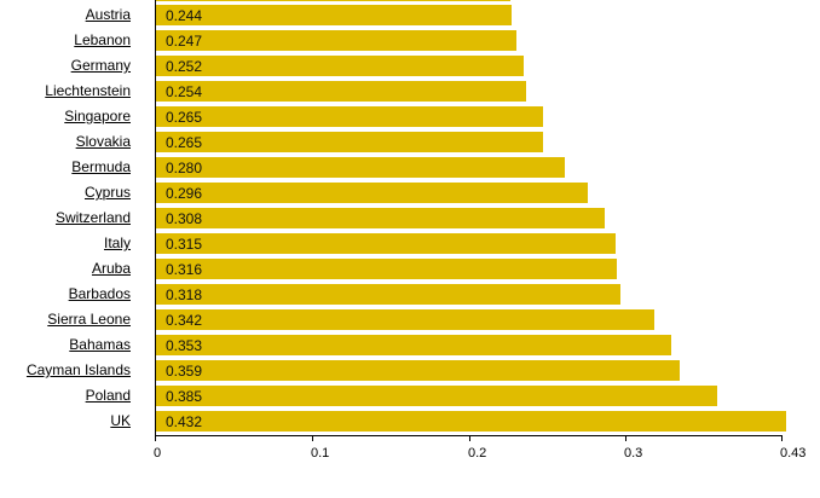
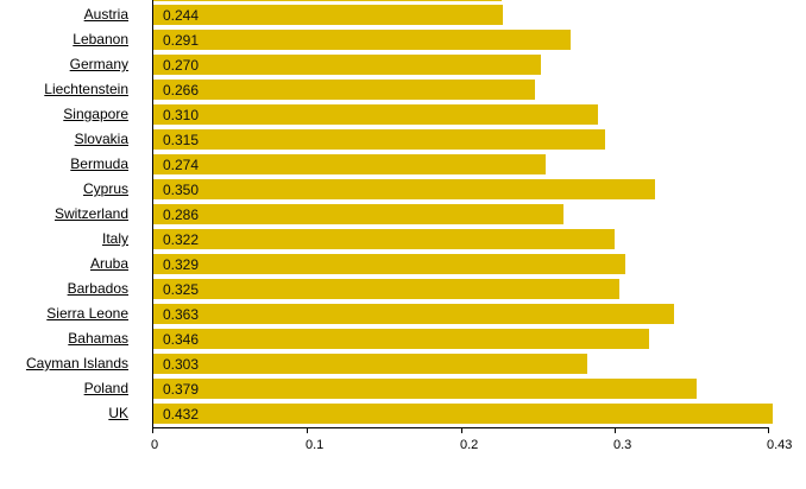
Lebanon: 0.247 -> 0.291
Germany: 0.252 -> 0.270
Liechtenstein: 0.254 -> 0.266
Singapore: 0.265 -> 0.310
Slovakia: 0.265 -> 0.315
Bermuda: 0.280 -> 0.274
Cyprus: 0.296 -> 0.350
Switzerland: 0.308 -> 0.286
Italy: 0.315 -> 0.322
Aruba: 0.316 -> 0.329
Barbados: 0.318 -> 0.325
Sierra Leone: 0.342 -> 0.363
Bahamas: 0.353 -> 0.346
Cayman Islands: 0.359 -> 0.303
Poland: 0.385 -> 0.379
